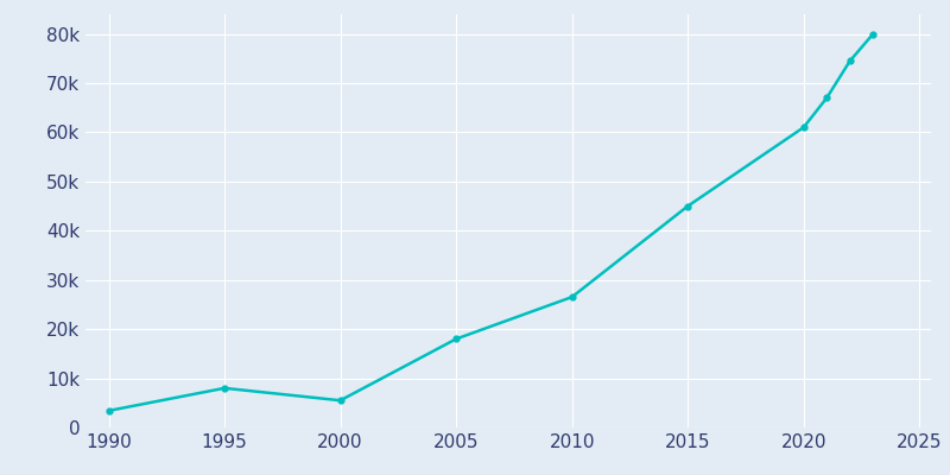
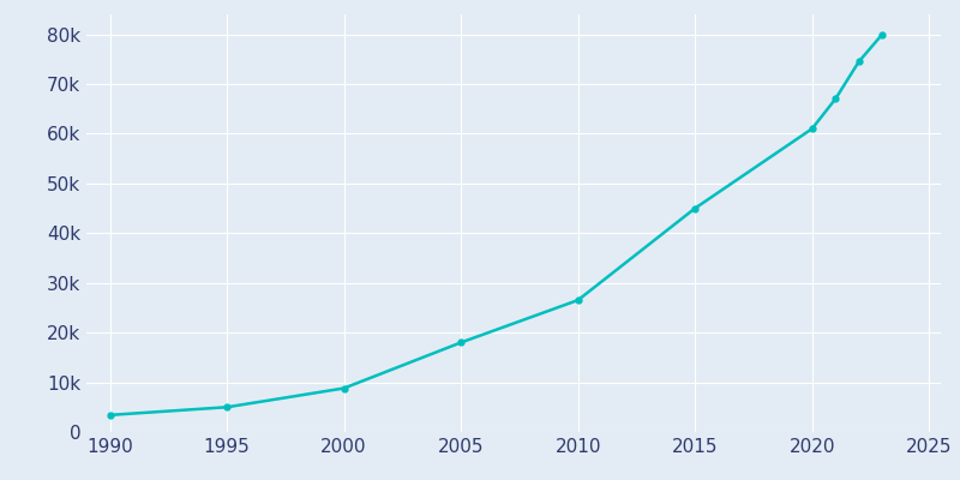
1995: 8.0k -> 5.0k
2000: 5.5k -> 8.8k
